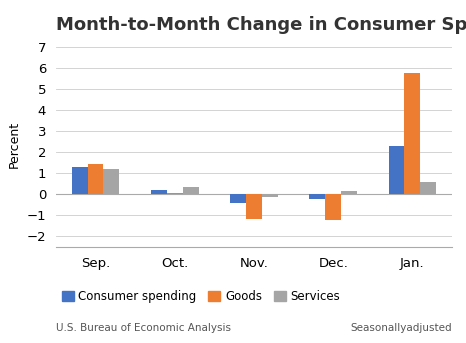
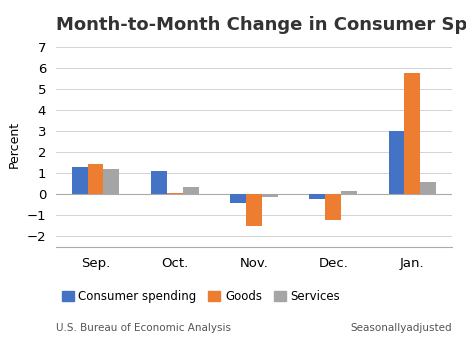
Consumer spending/Oct.: 0.2 -> 1.1
Goods/Nov.: -1.15 -> -1.50
Consumer spending/Jan.: 2.3 -> 3.0
